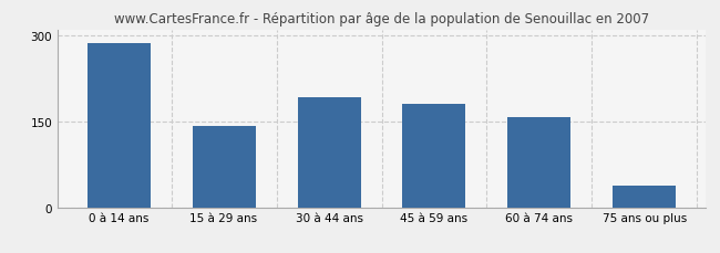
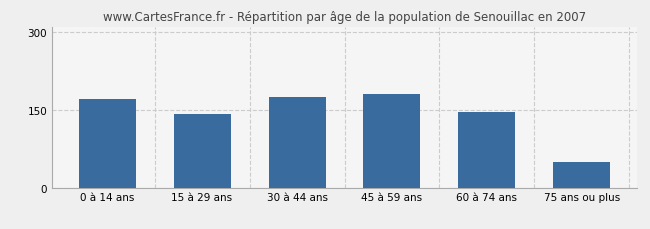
0 à 14 ans: 286 -> 170
30 à 44 ans: 192 -> 175
60 à 74 ans: 158 -> 146
75 ans ou plus: 38 -> 50
